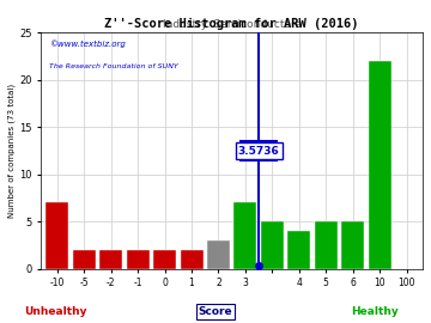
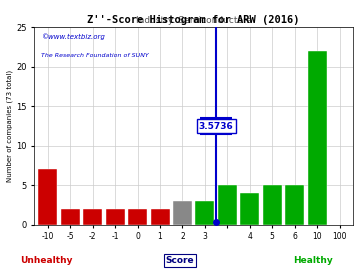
3: 7 -> 3
